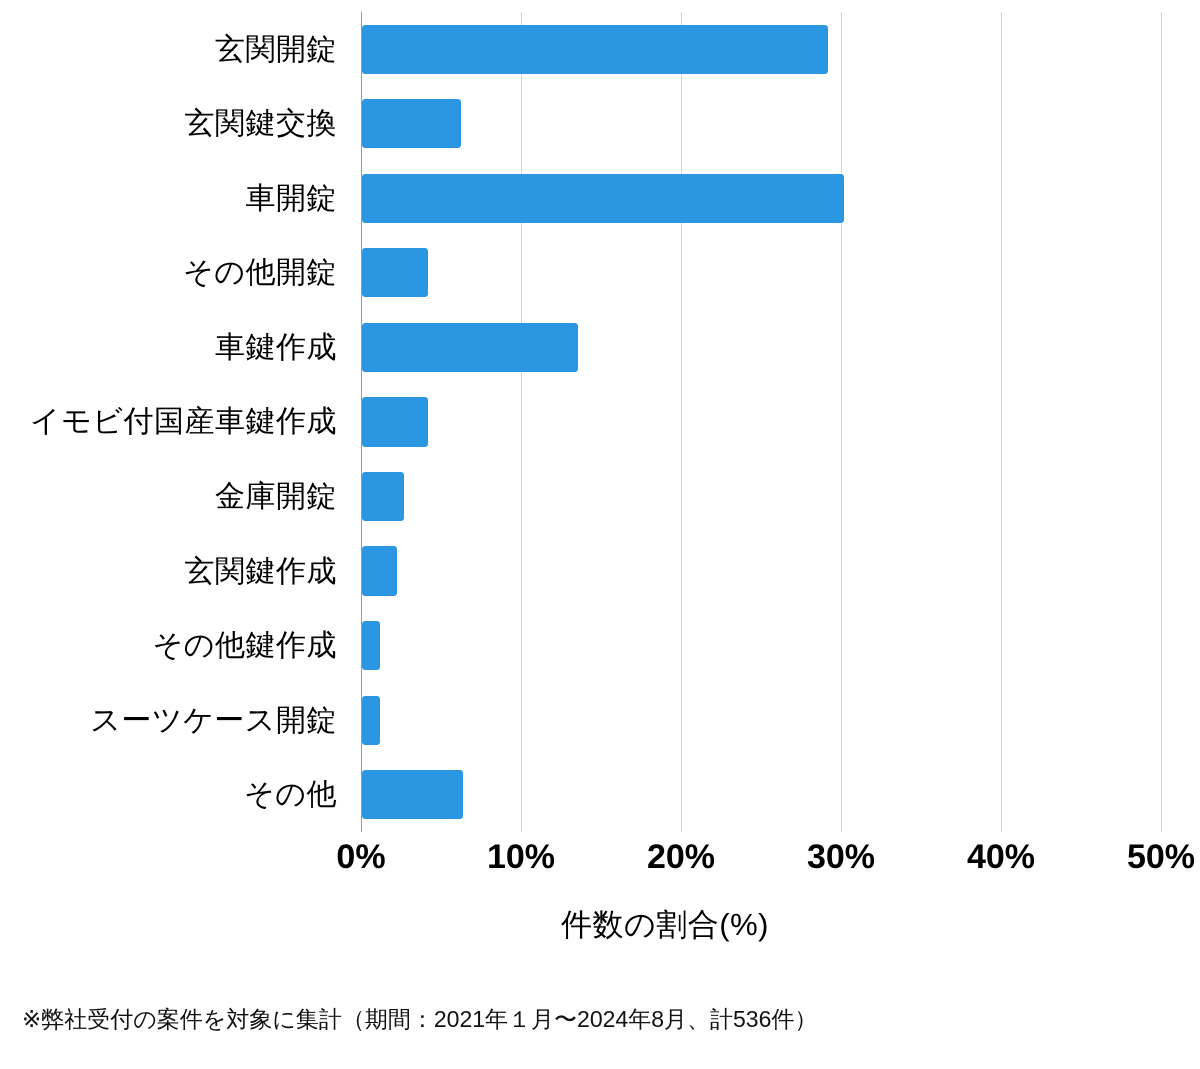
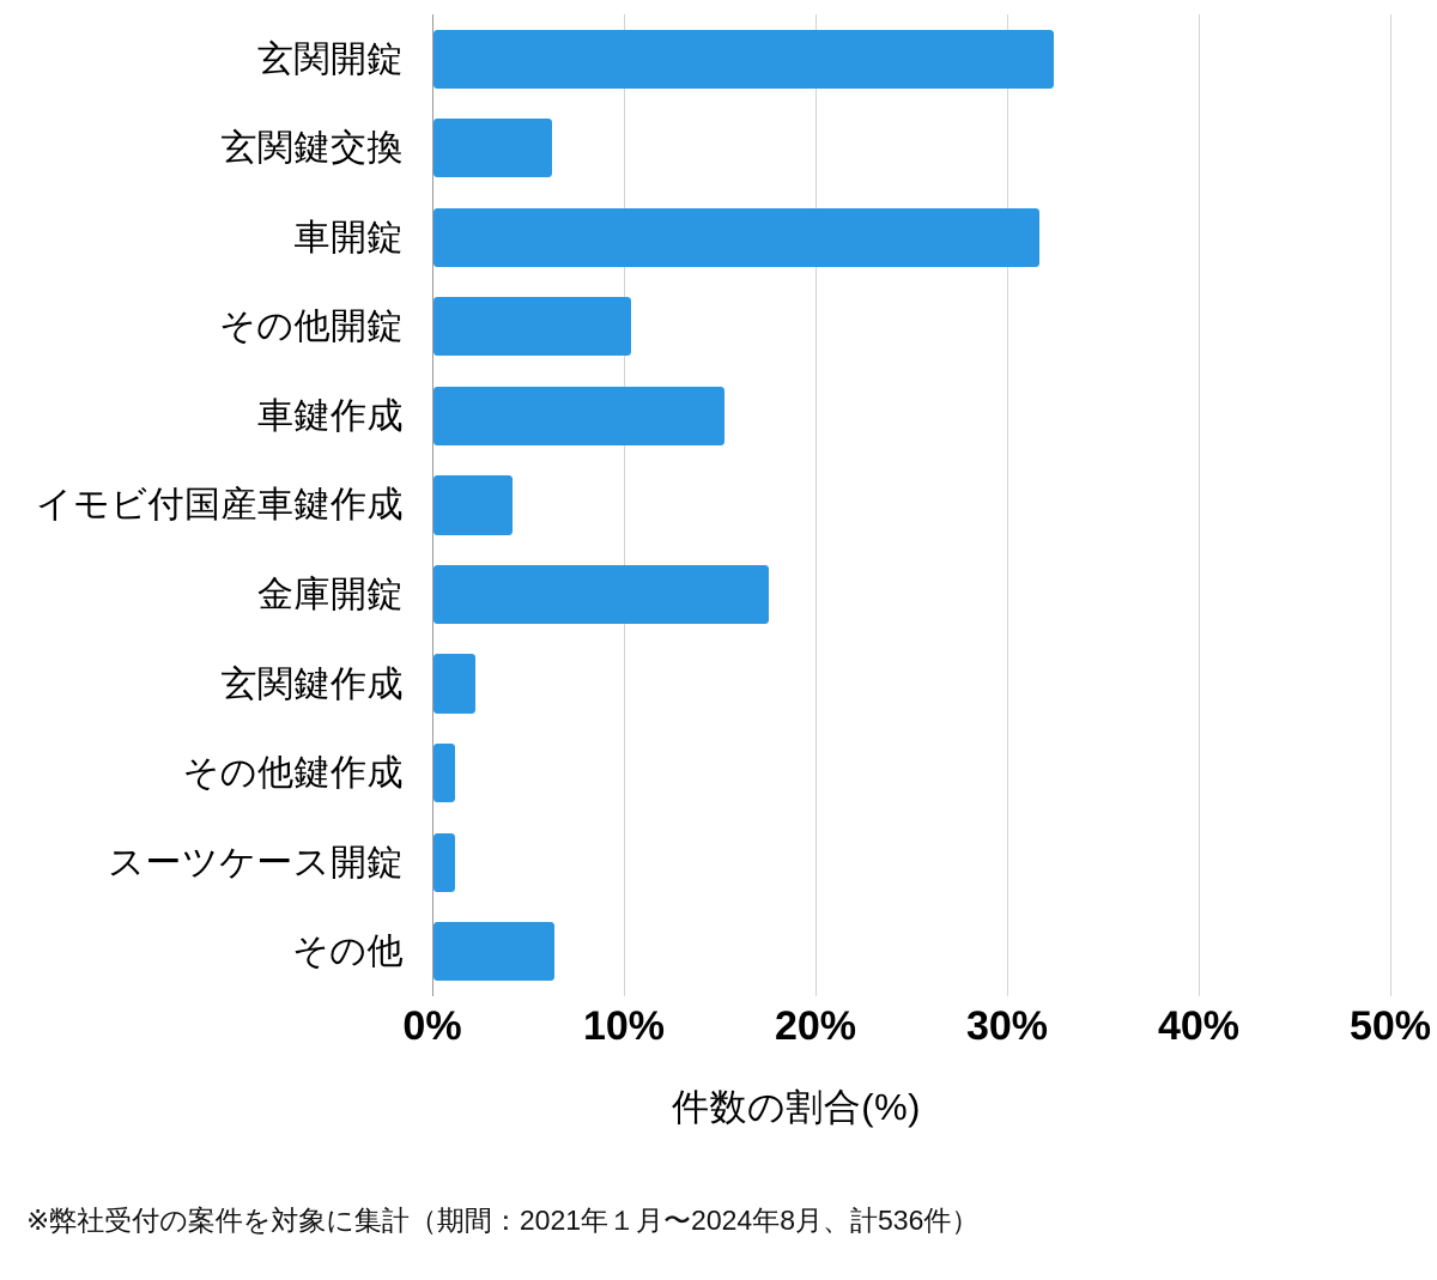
玄関開錠: 29.1% -> 32.4%
車開錠: 30.1% -> 31.6%
その他開錠: 4.1% -> 10.3%
車鍵作成: 13.5% -> 15.2%
金庫開錠: 2.6% -> 17.5%
